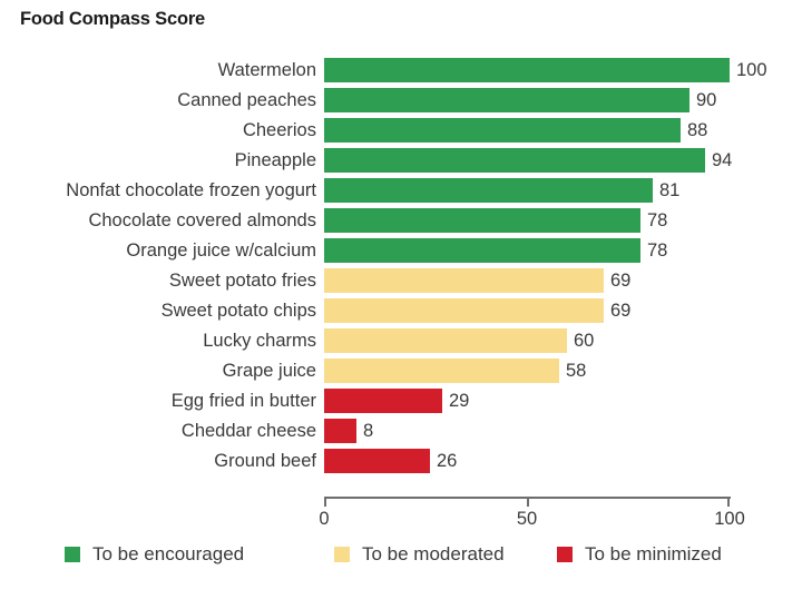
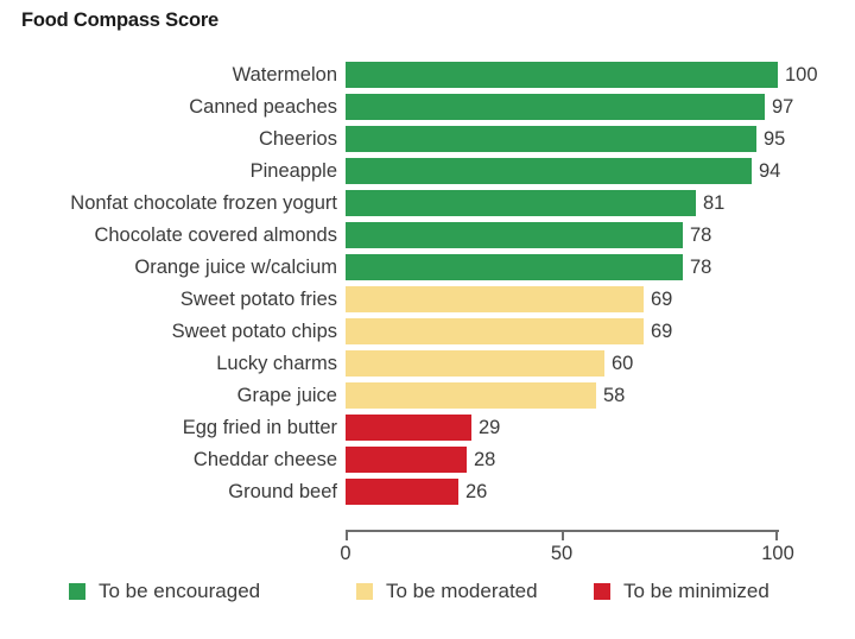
Canned peaches: 90 -> 97
Cheerios: 88 -> 95
Cheddar cheese: 8 -> 28
